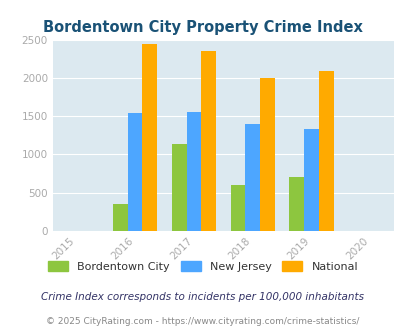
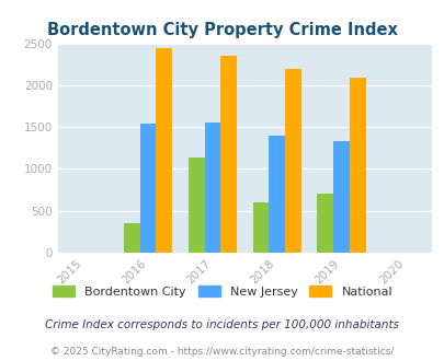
National/2018: 2000 -> 2200
